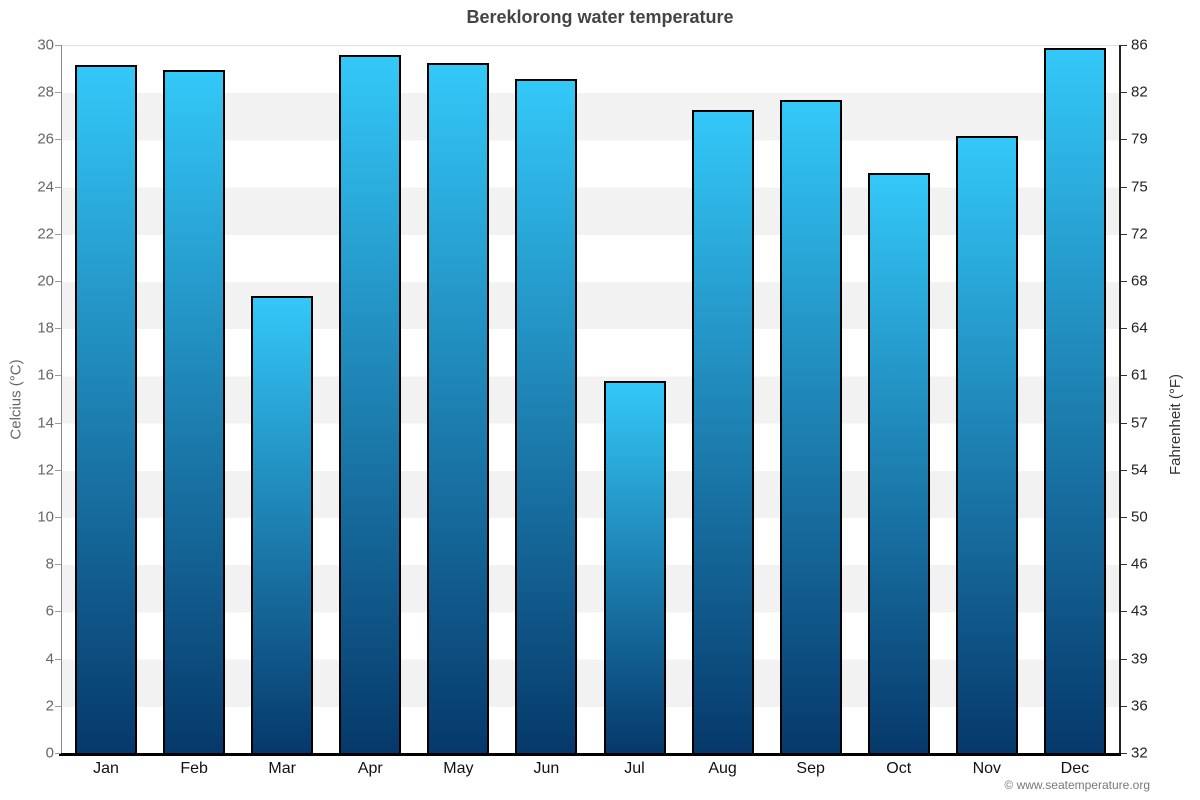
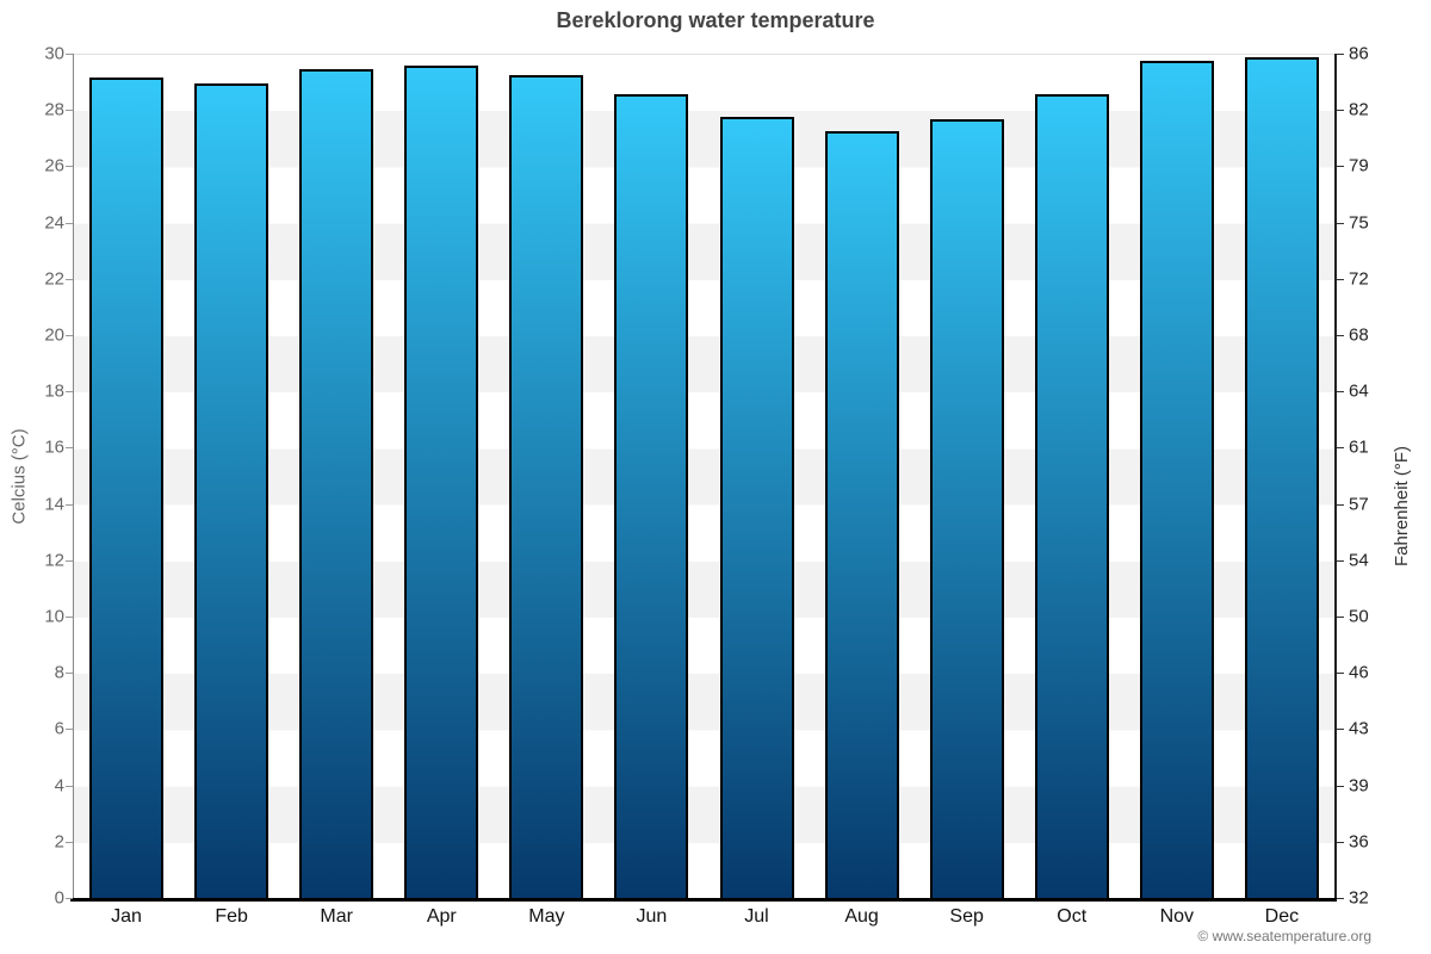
Mar: 19.4 -> 29.5
Jul: 15.8 -> 27.8
Oct: 24.6 -> 28.6
Nov: 26.2 -> 29.8
